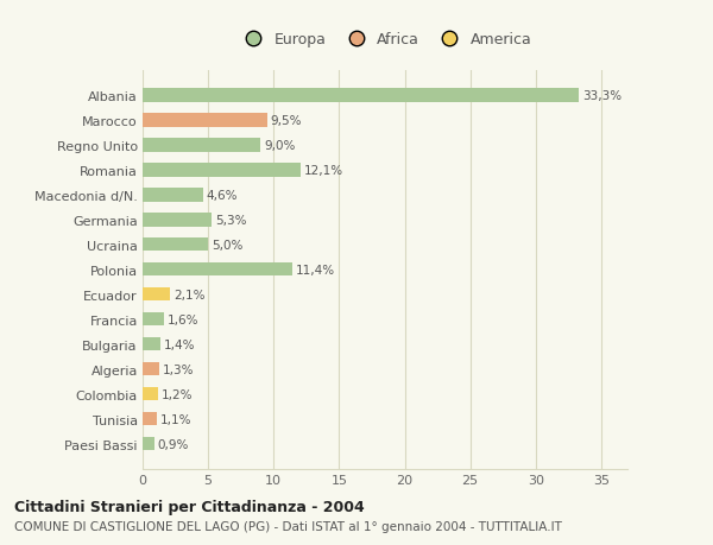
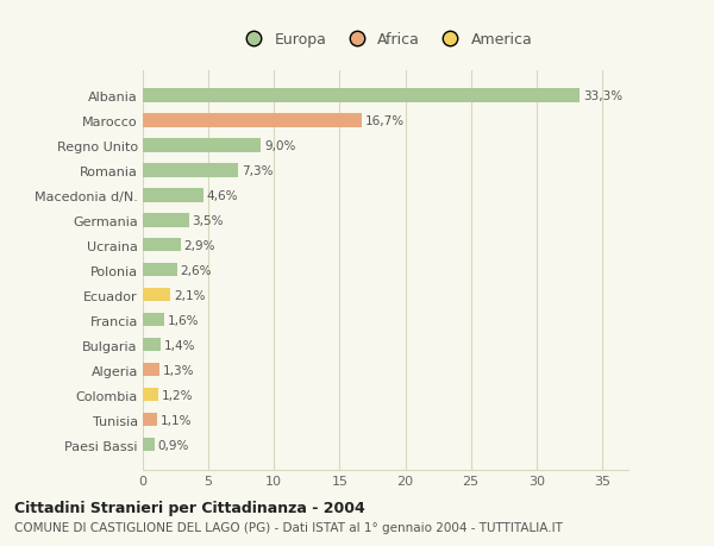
Marocco: 9,5% -> 16,7%
Romania: 12,1% -> 7,3%
Germania: 5,3% -> 3,5%
Ucraina: 5,0% -> 2,9%
Polonia: 11,4% -> 2,6%
